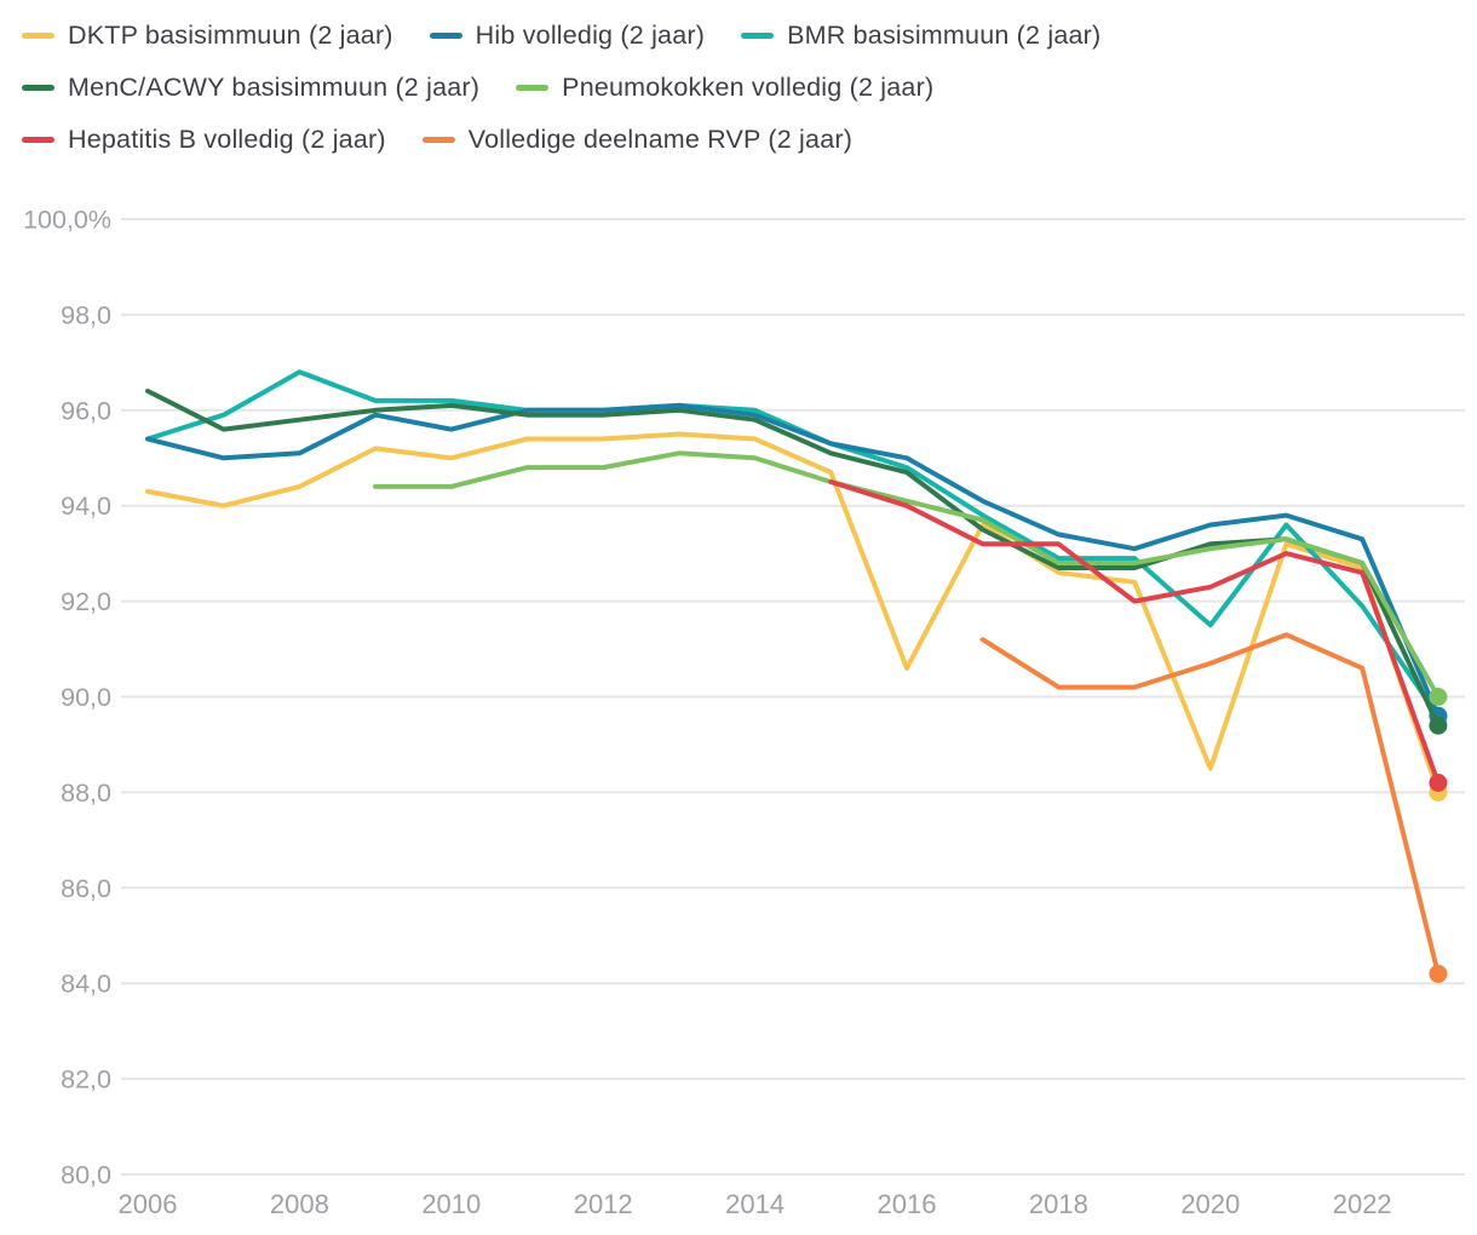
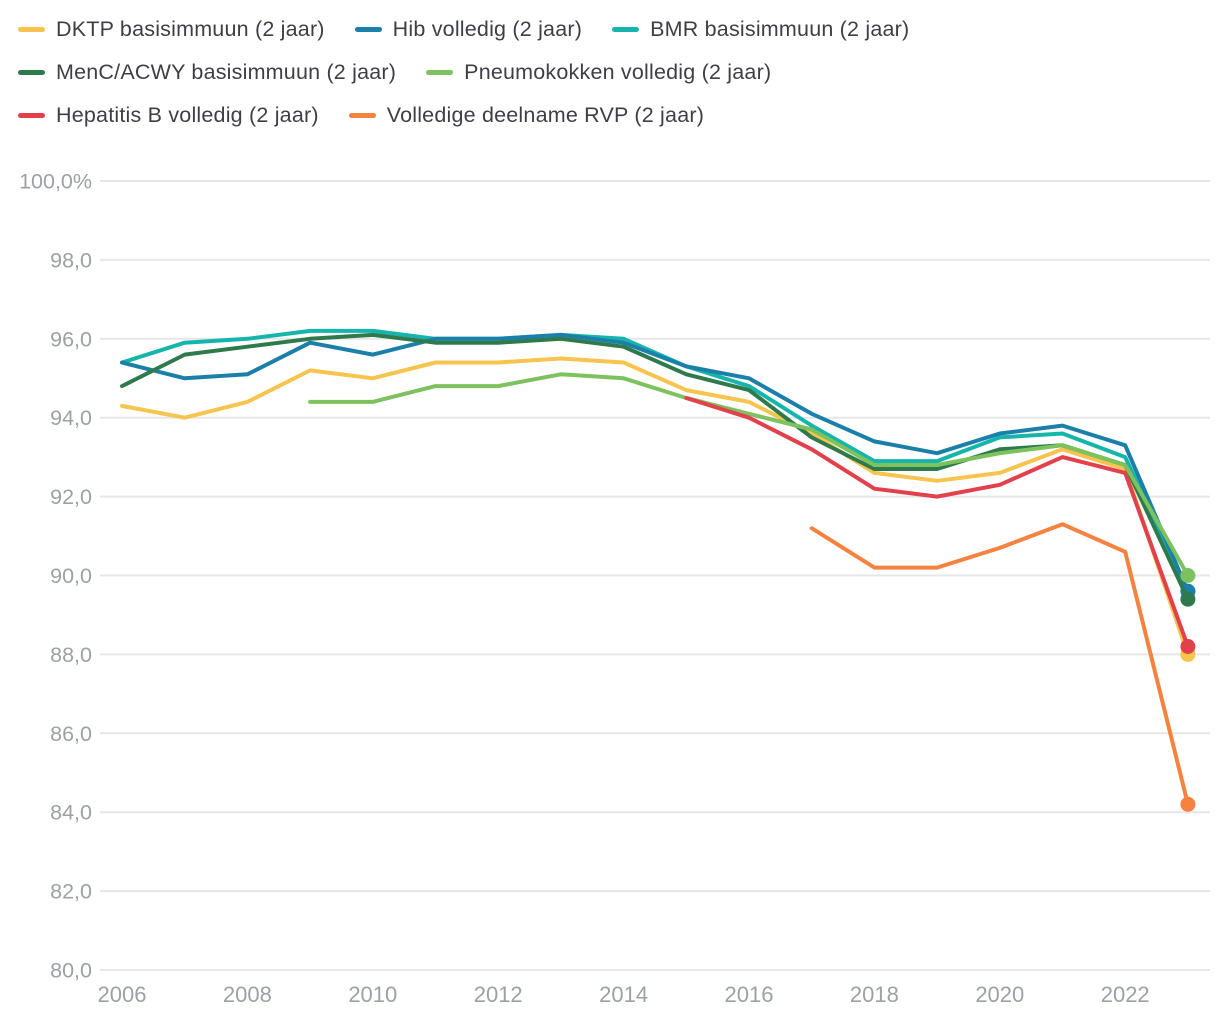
MenC/ACWY basisimmuun (2 jaar)/2006: 96,4% -> 94,8%
BMR basisimmuun (2 jaar)/2008: 96,8% -> 96,0%
DKTP basisimmuun (2 jaar)/2016: 90,6% -> 94,4%
Hepatitis B volledig (2 jaar)/2018: 93,2% -> 92,2%
DKTP basisimmuun (2 jaar)/2020: 88,5% -> 92,6%
BMR basisimmuun (2 jaar)/2020: 91,5% -> 93,5%
BMR basisimmuun (2 jaar)/2022: 91,9% -> 93,0%
